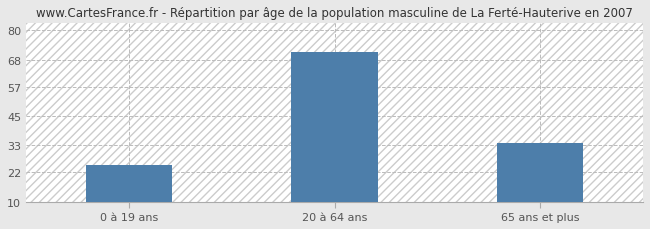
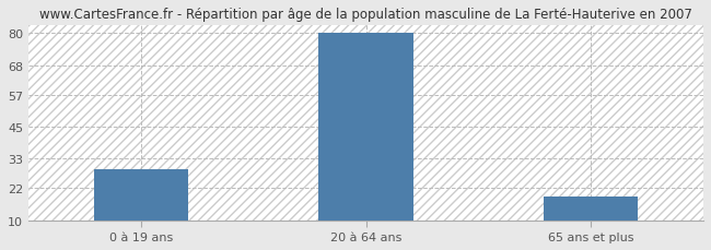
0 à 19 ans: 25 -> 29
20 à 64 ans: 71 -> 80
65 ans et plus: 34 -> 19
